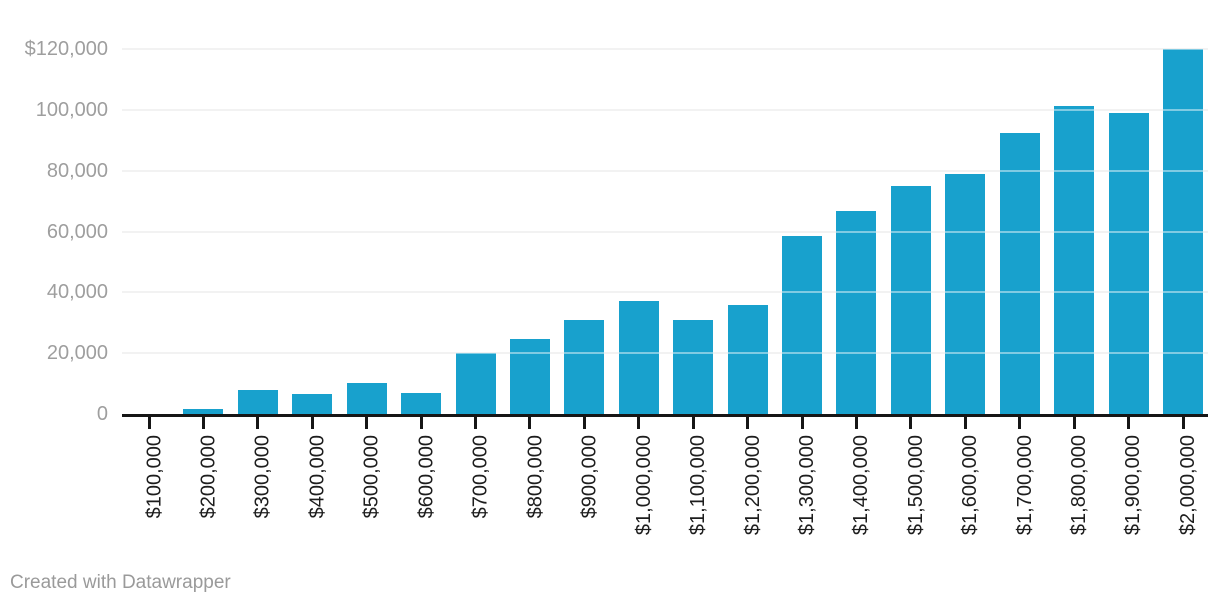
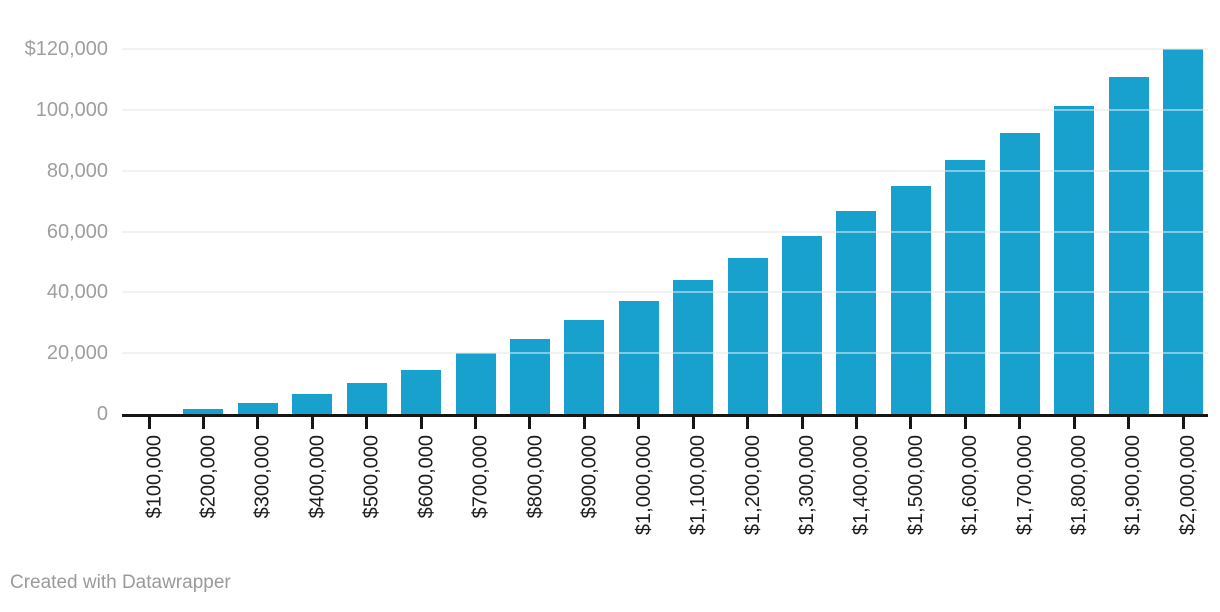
$300,000: $8000 -> $4000
$600,000: $7000 -> $14000
$1,100,000: $31000 -> $44000
$1,200,000: $36000 -> $51000
$1,600,000: $79000 -> $83000
$1,900,000: $99000 -> $111000
